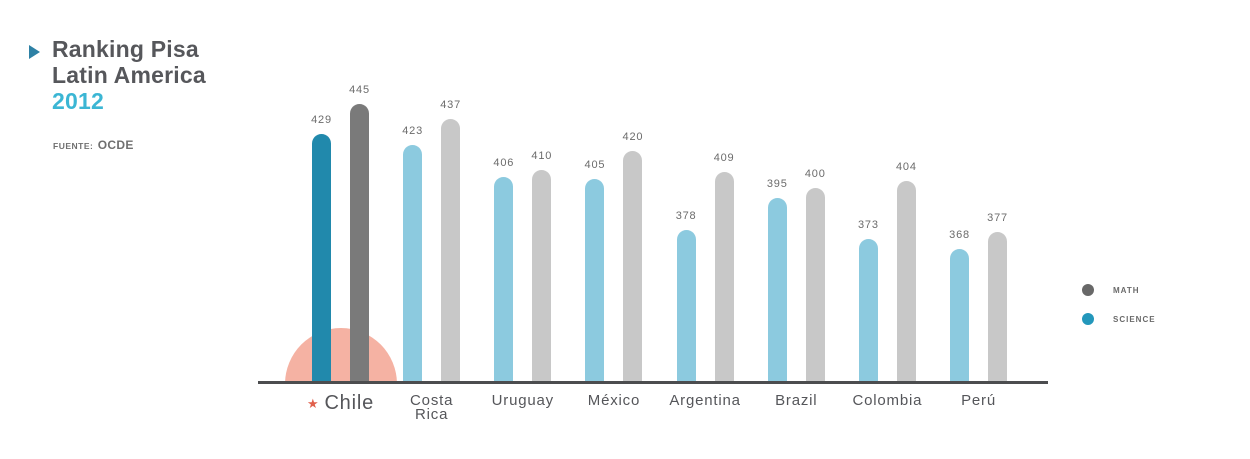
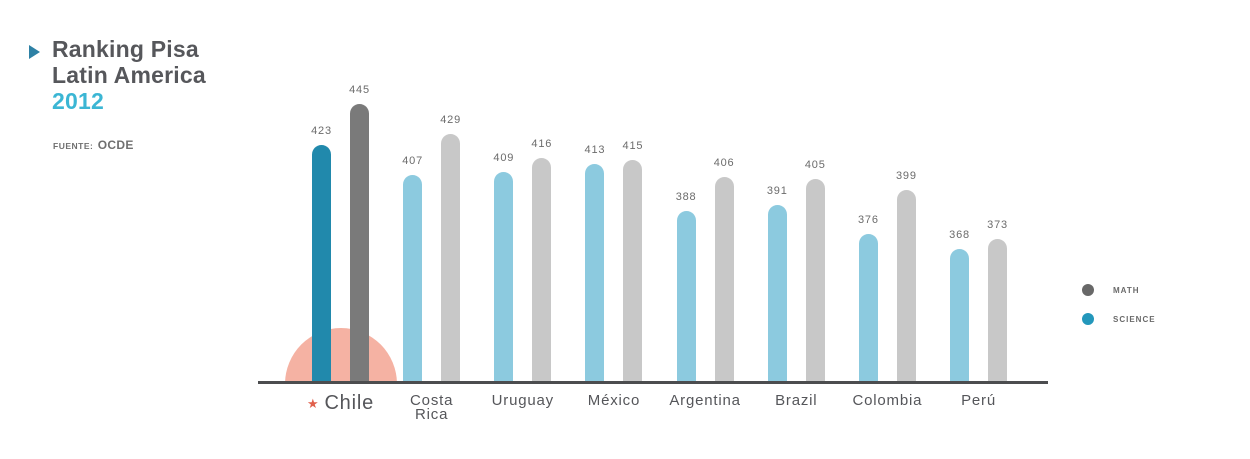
SCIENCE/Chile: 429 -> 423
SCIENCE/Costa Rica: 423 -> 407
MATH/Costa Rica: 437 -> 429
SCIENCE/Uruguay: 406 -> 409
MATH/Uruguay: 410 -> 416
SCIENCE/México: 405 -> 413
MATH/México: 420 -> 415
SCIENCE/Argentina: 378 -> 388
MATH/Argentina: 409 -> 406
SCIENCE/Brazil: 395 -> 391
MATH/Brazil: 400 -> 405
SCIENCE/Colombia: 373 -> 376
MATH/Colombia: 404 -> 399
MATH/Perú: 377 -> 373
